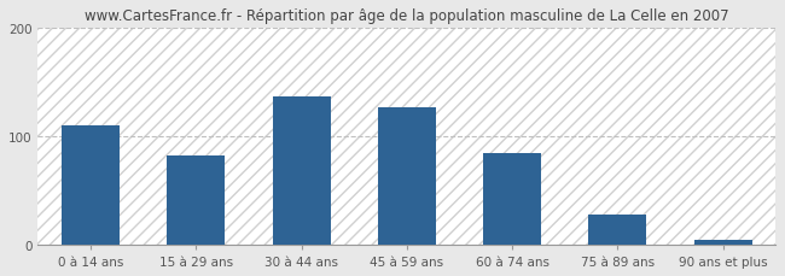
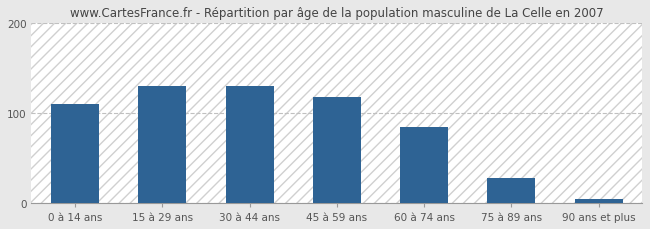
15 à 29 ans: 82 -> 130
30 à 44 ans: 137 -> 130
45 à 59 ans: 127 -> 118
